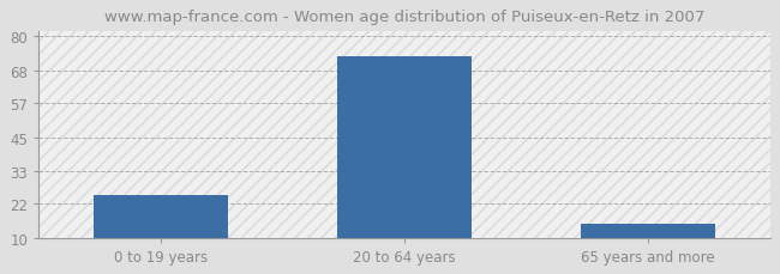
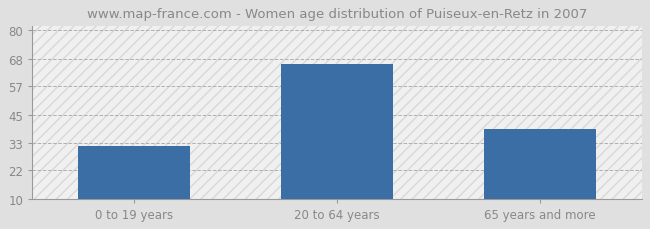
0 to 19 years: 25 -> 32
20 to 64 years: 73 -> 66
65 years and more: 15 -> 39
